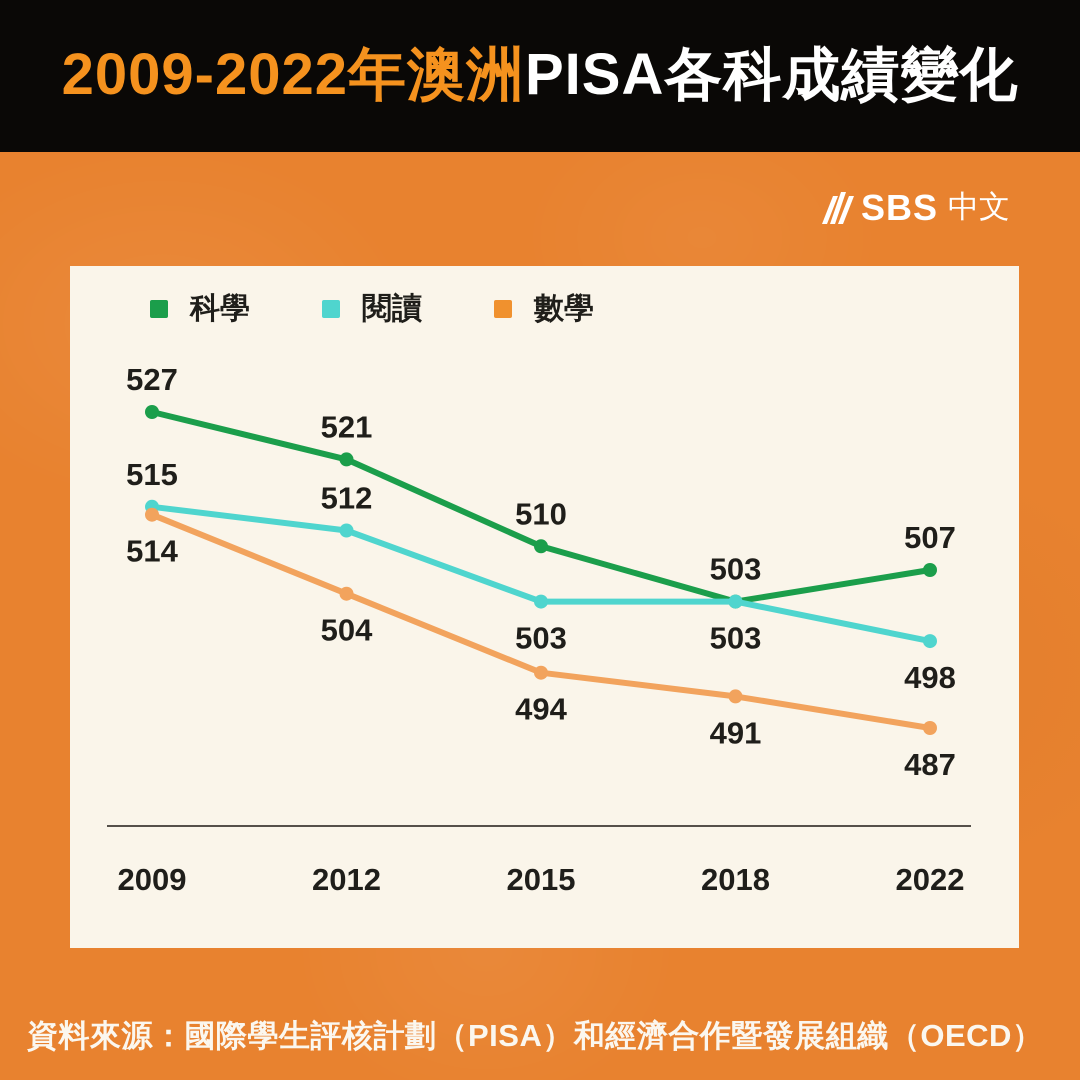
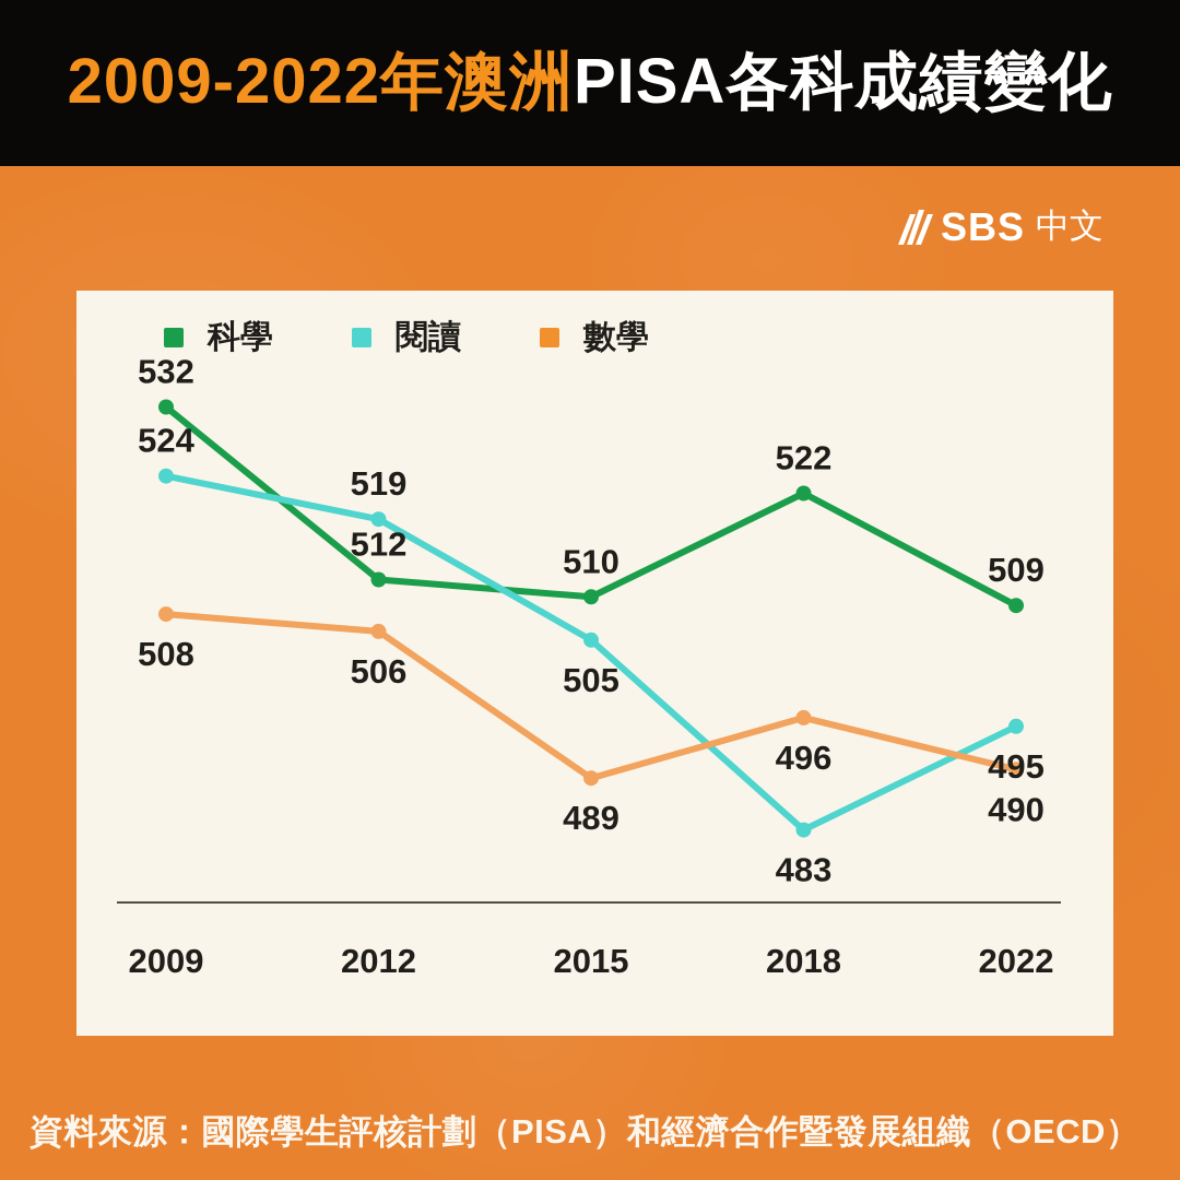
科學/2009: 527 -> 532
閱讀/2009: 515 -> 524
數學/2009: 514 -> 508
科學/2012: 521 -> 512
閱讀/2012: 512 -> 519
數學/2012: 504 -> 506
閱讀/2015: 503 -> 505
數學/2015: 494 -> 489
科學/2018: 503 -> 522
閱讀/2018: 503 -> 483
數學/2018: 491 -> 496
科學/2022: 507 -> 509
閱讀/2022: 498 -> 495
數學/2022: 487 -> 490
